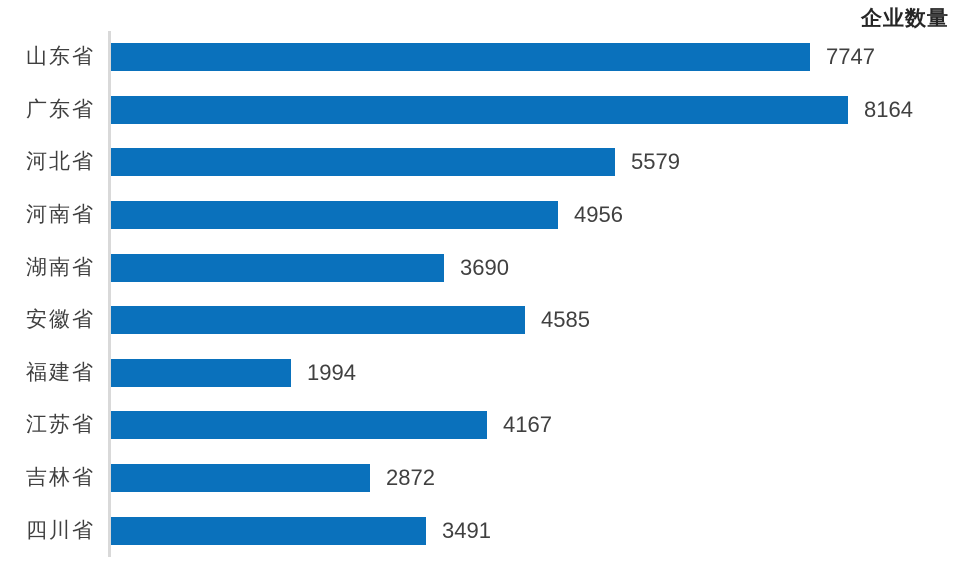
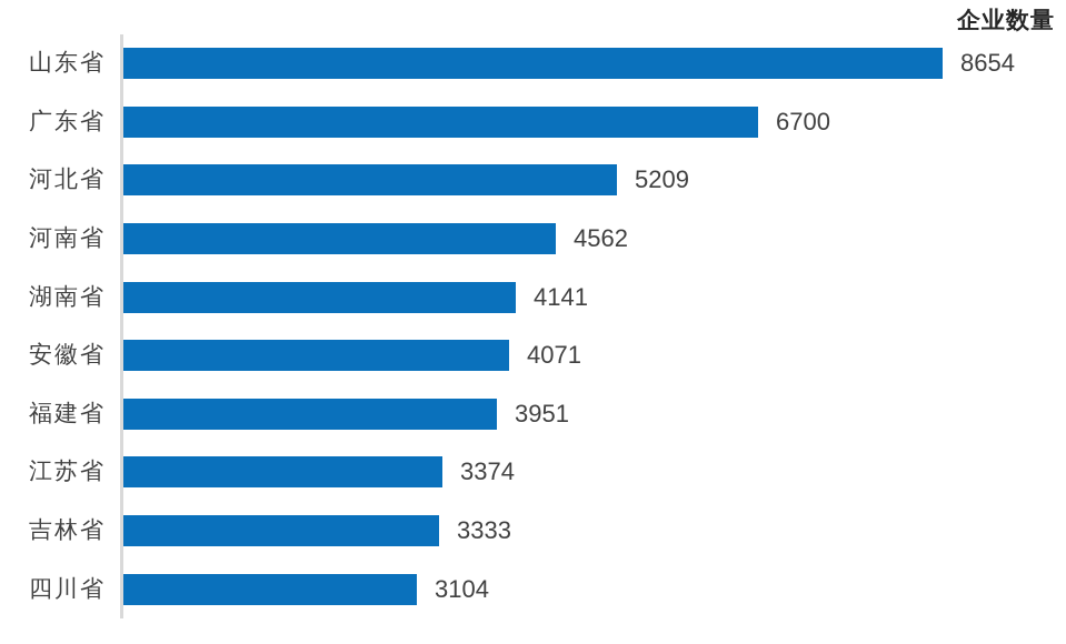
山东省: 7747 -> 8654
广东省: 8164 -> 6700
河北省: 5579 -> 5209
河南省: 4956 -> 4562
湖南省: 3690 -> 4141
安徽省: 4585 -> 4071
福建省: 1994 -> 3951
江苏省: 4167 -> 3374
吉林省: 2872 -> 3333
四川省: 3491 -> 3104
